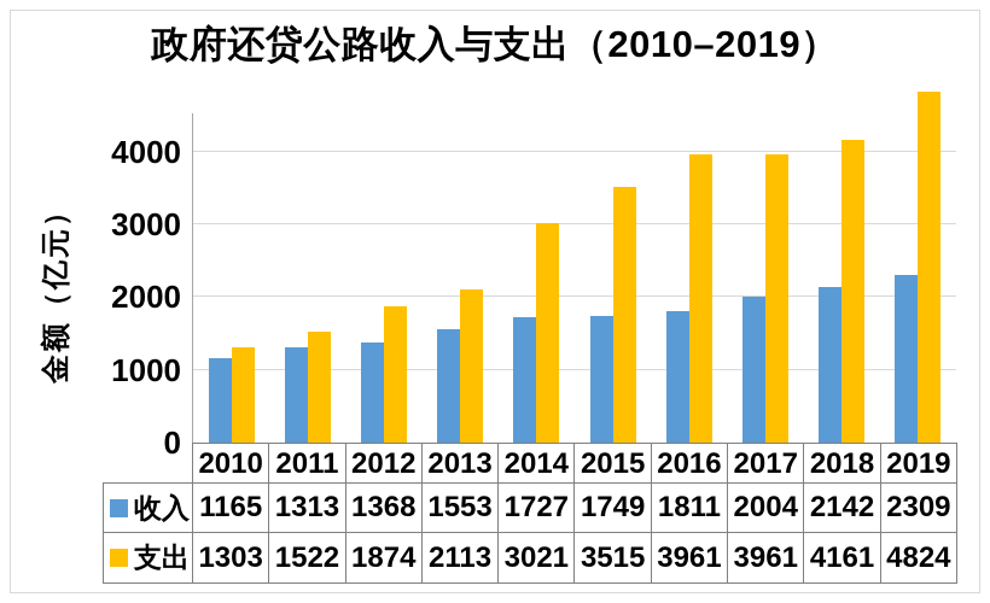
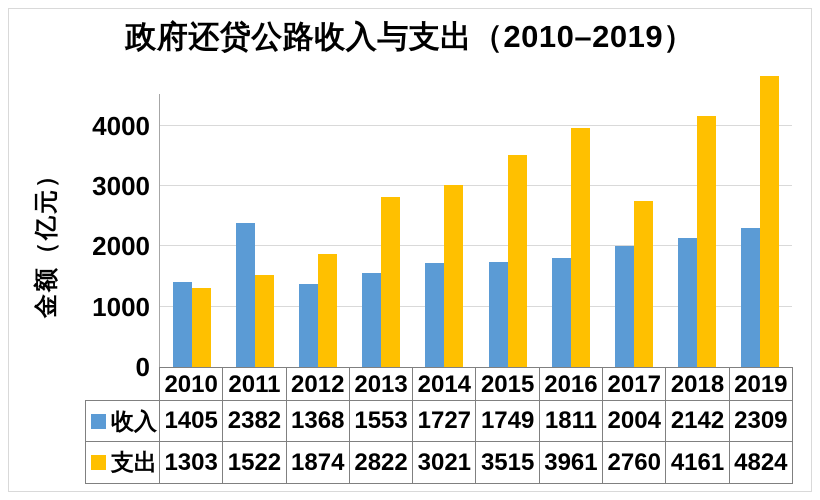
收入/2010: 1165 -> 1405
收入/2011: 1313 -> 2382
支出/2013: 2113 -> 2822
支出/2017: 3961 -> 2760
